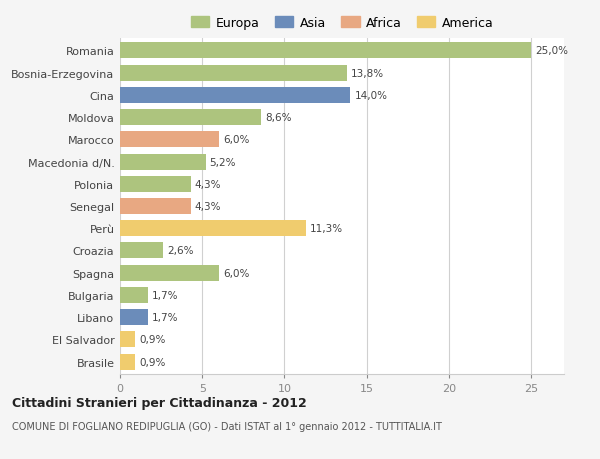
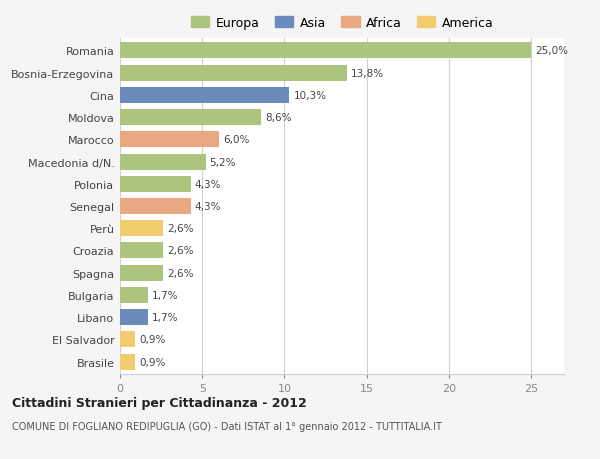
Cina: 14,0% -> 10,3%
Perù: 11,3% -> 2,6%
Spagna: 6,0% -> 2,6%
